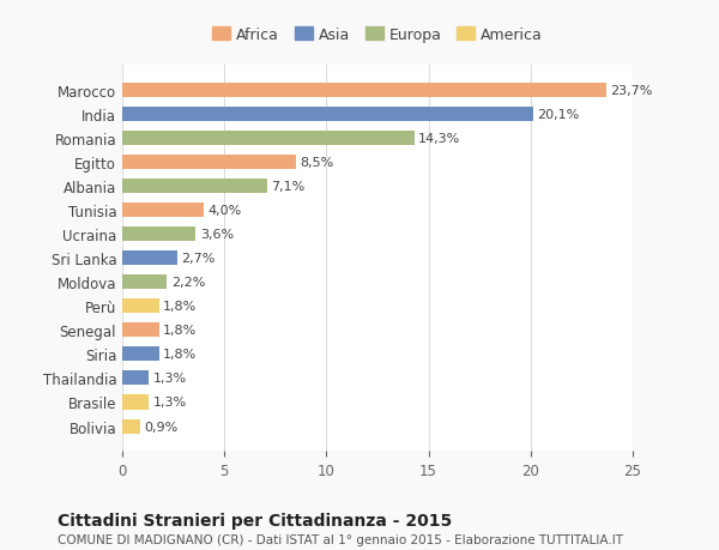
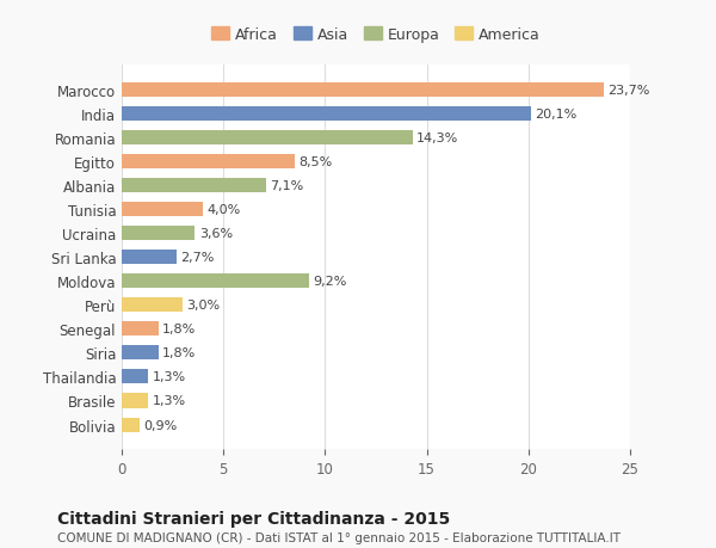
Moldova: 2,2% -> 9,2%
Perù: 1,8% -> 3,0%
